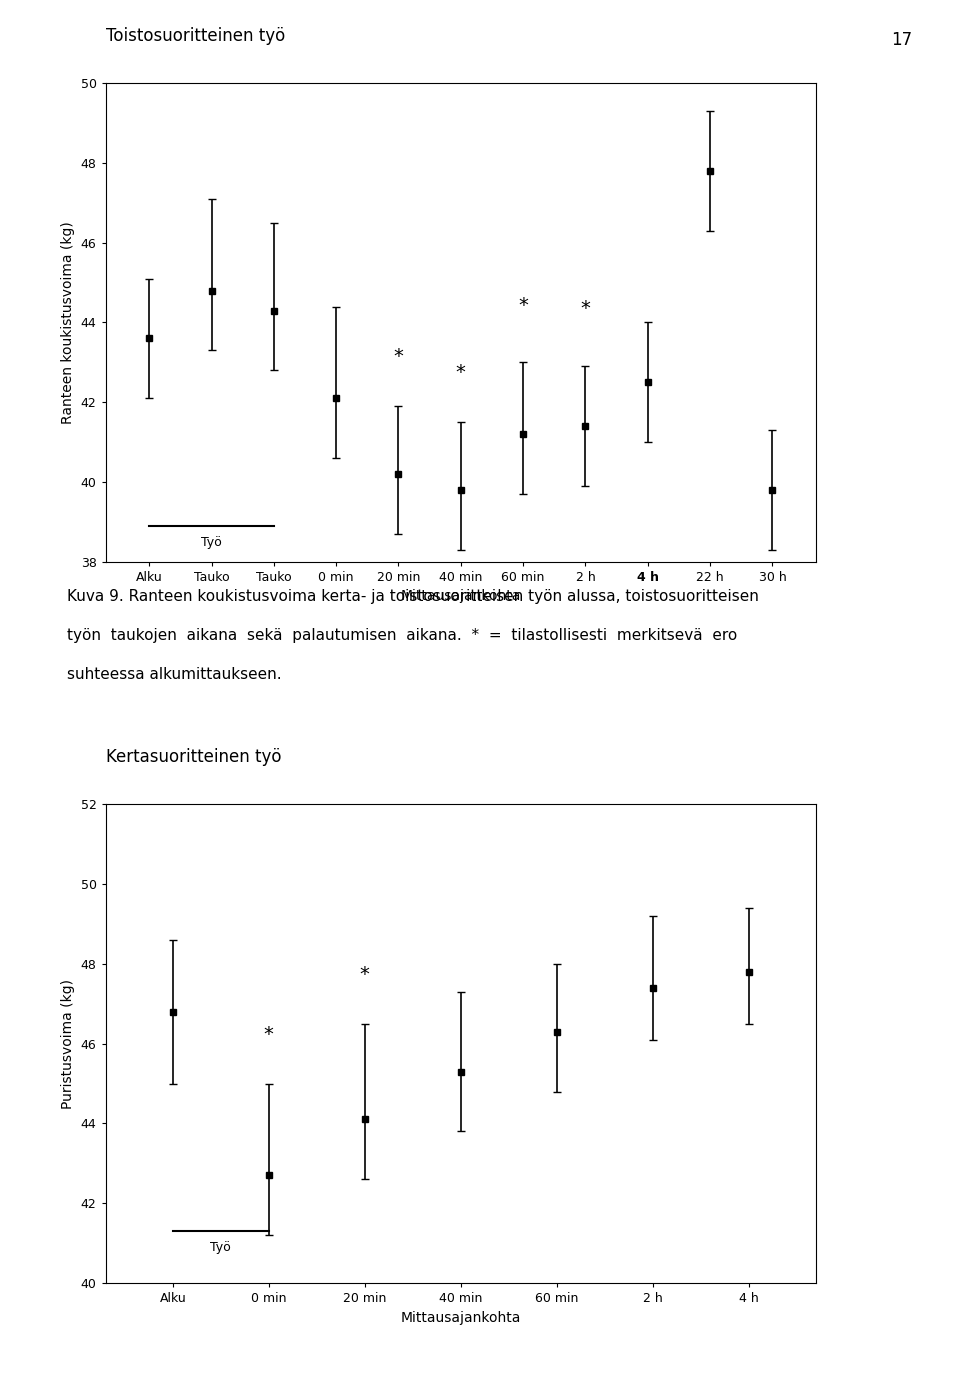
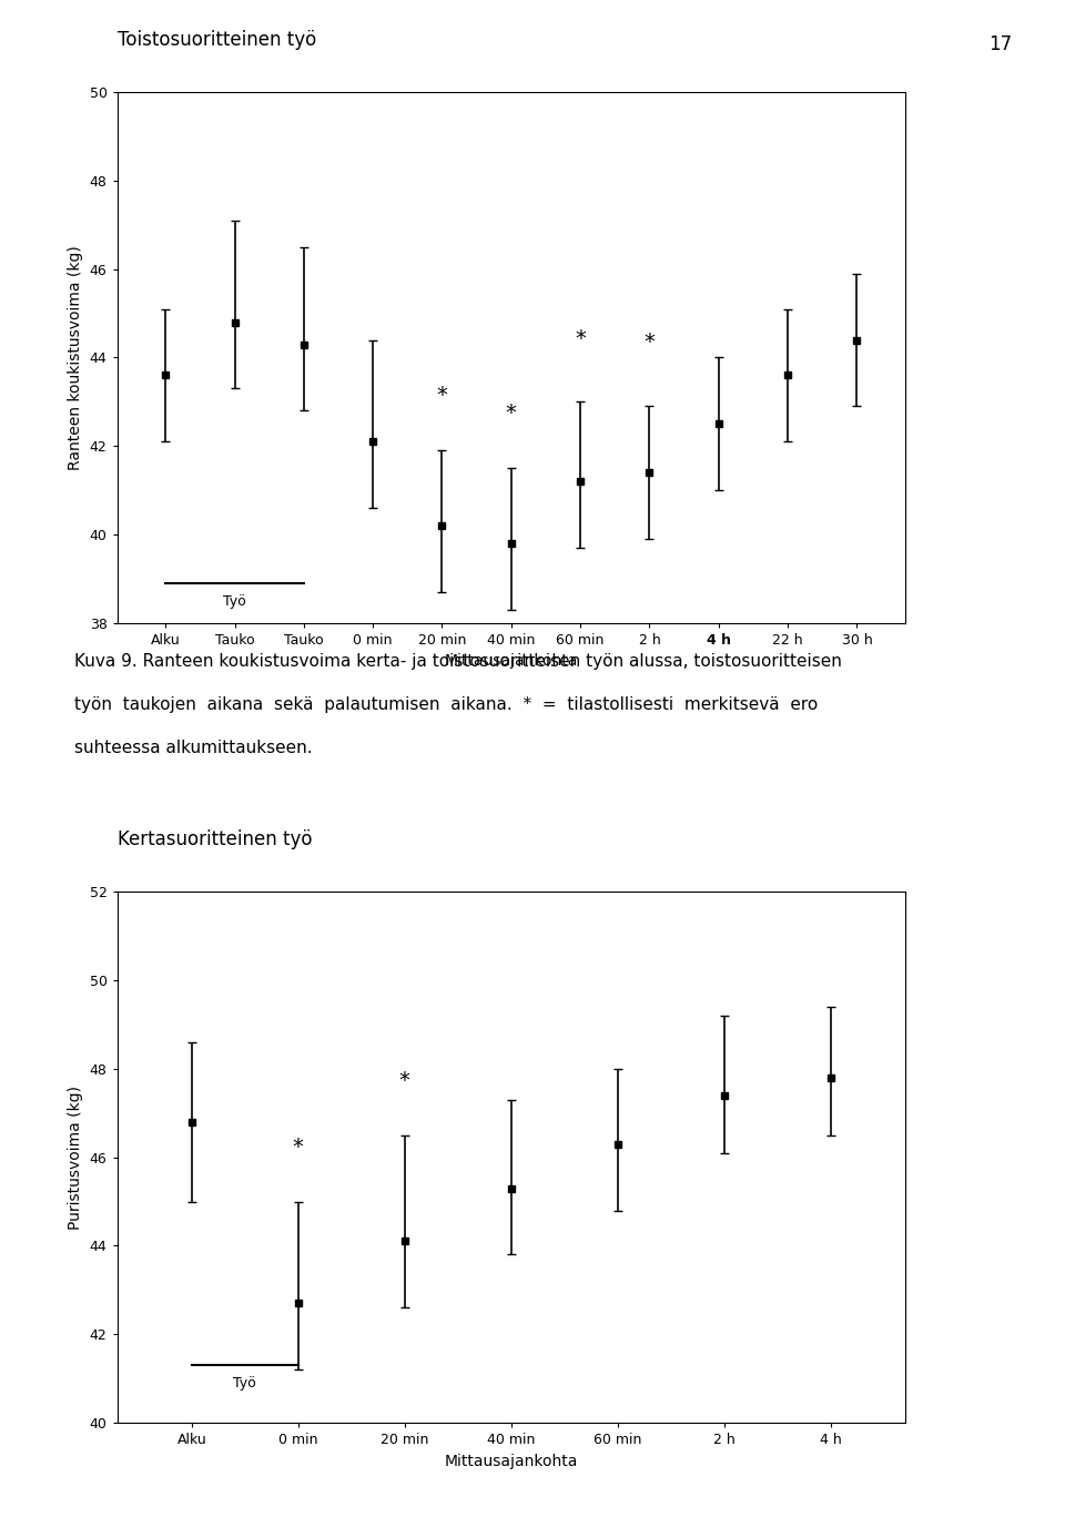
22 h: 47.8 -> 43.6
30 h: 39.8 -> 44.4
